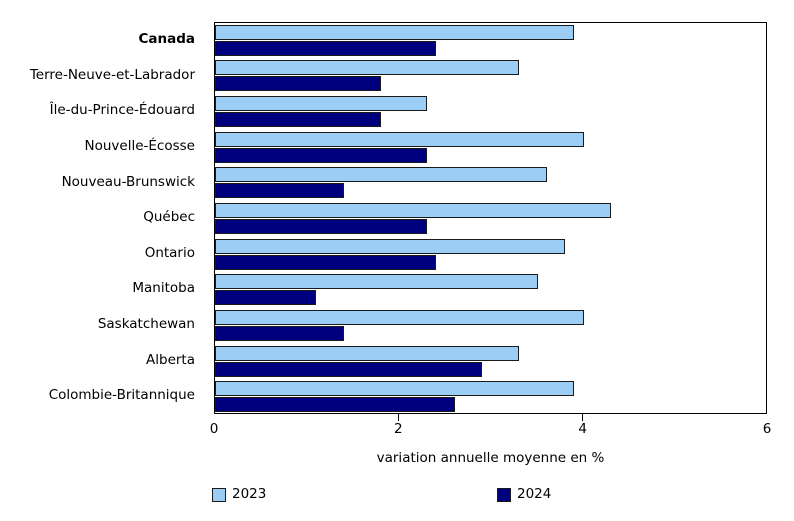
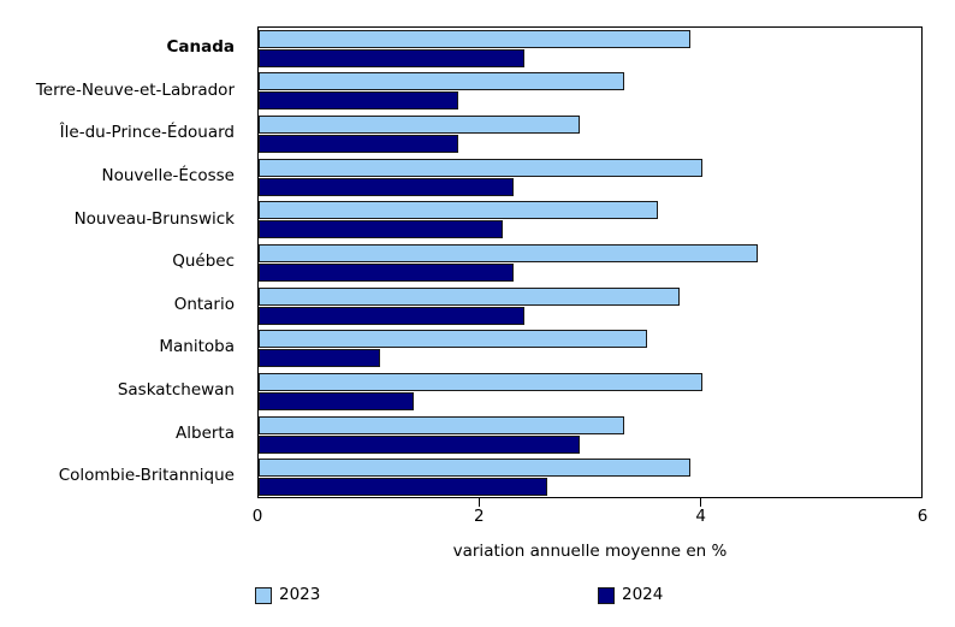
2023/Île-du-Prince-Édouard: 2.3 -> 2.9
2024/Nouveau-Brunswick: 1.4 -> 2.2
2023/Québec: 4.3 -> 4.5
